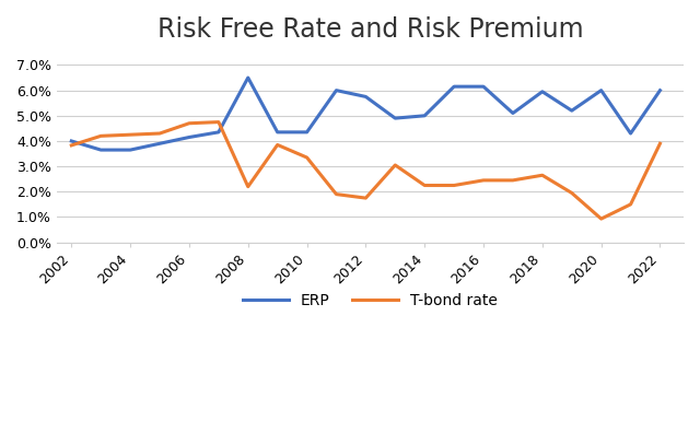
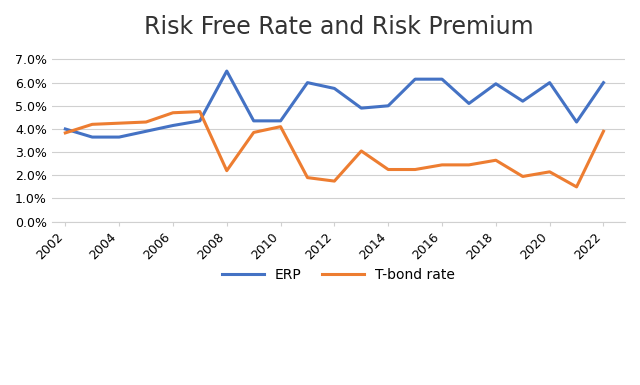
T-bond rate/2010: 3.35% -> 4.10%
T-bond rate/2020: 0.93% -> 2.15%
